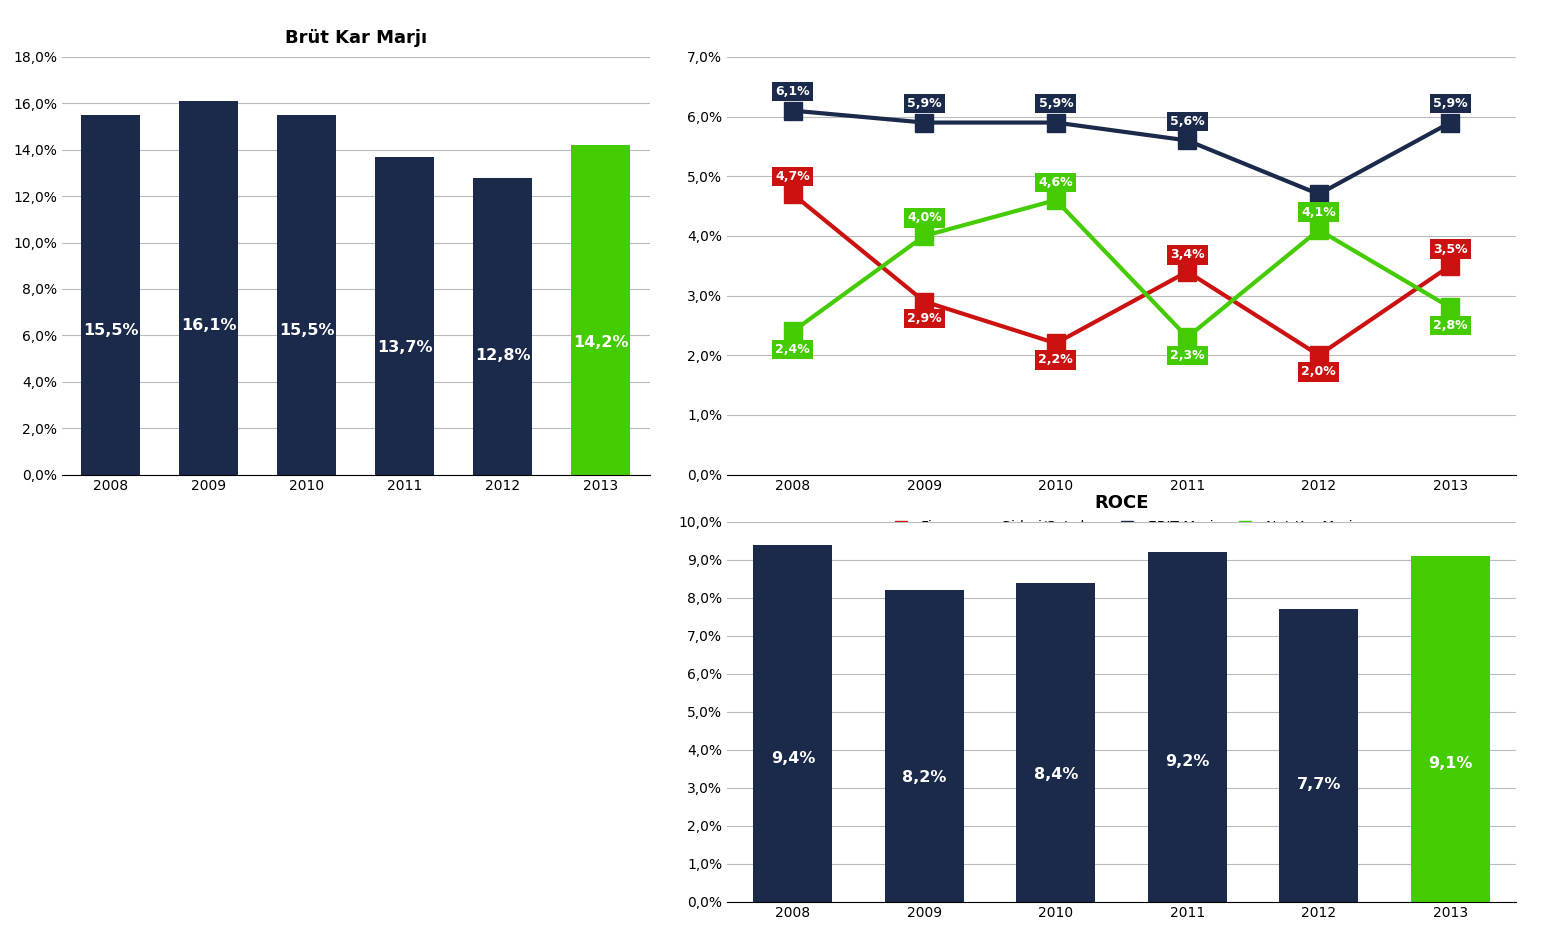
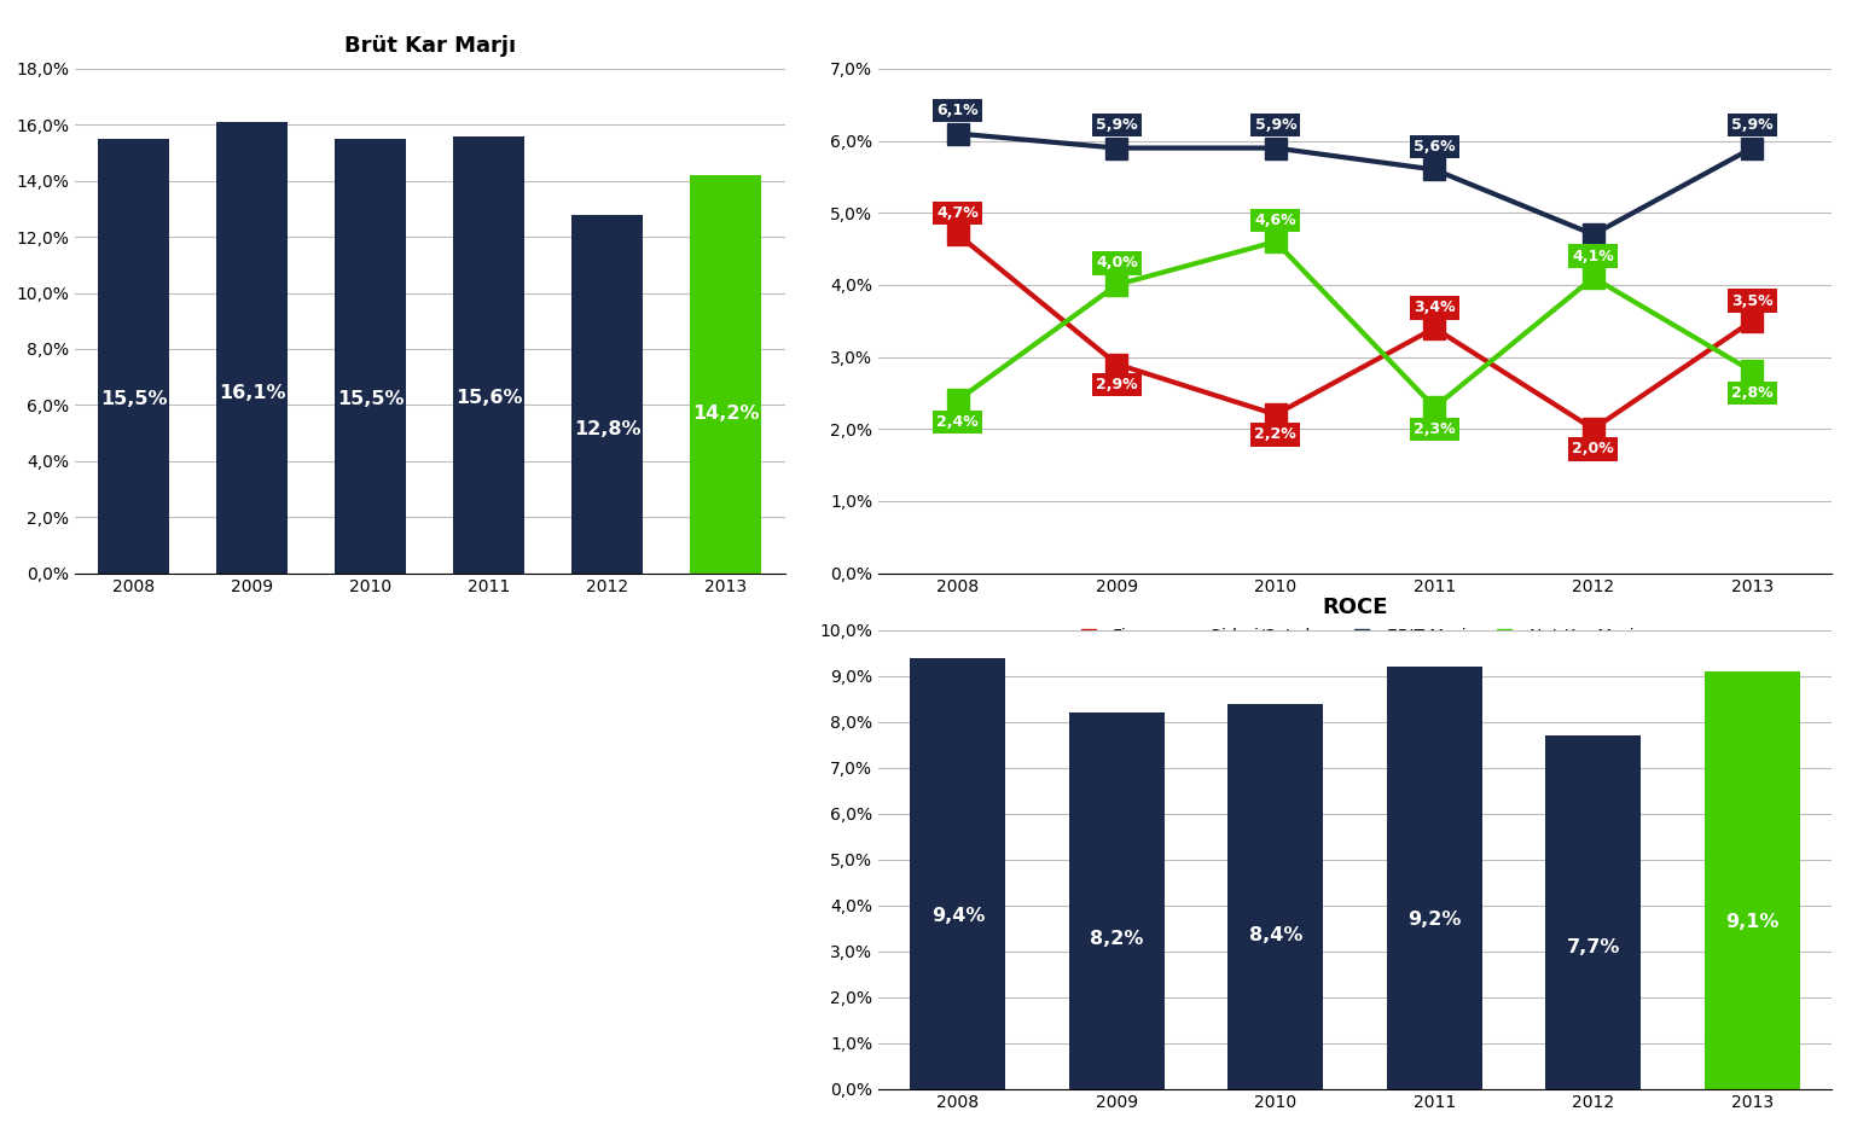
Brüt Kar Marjı/2011: 13,7% -> 15,6%
